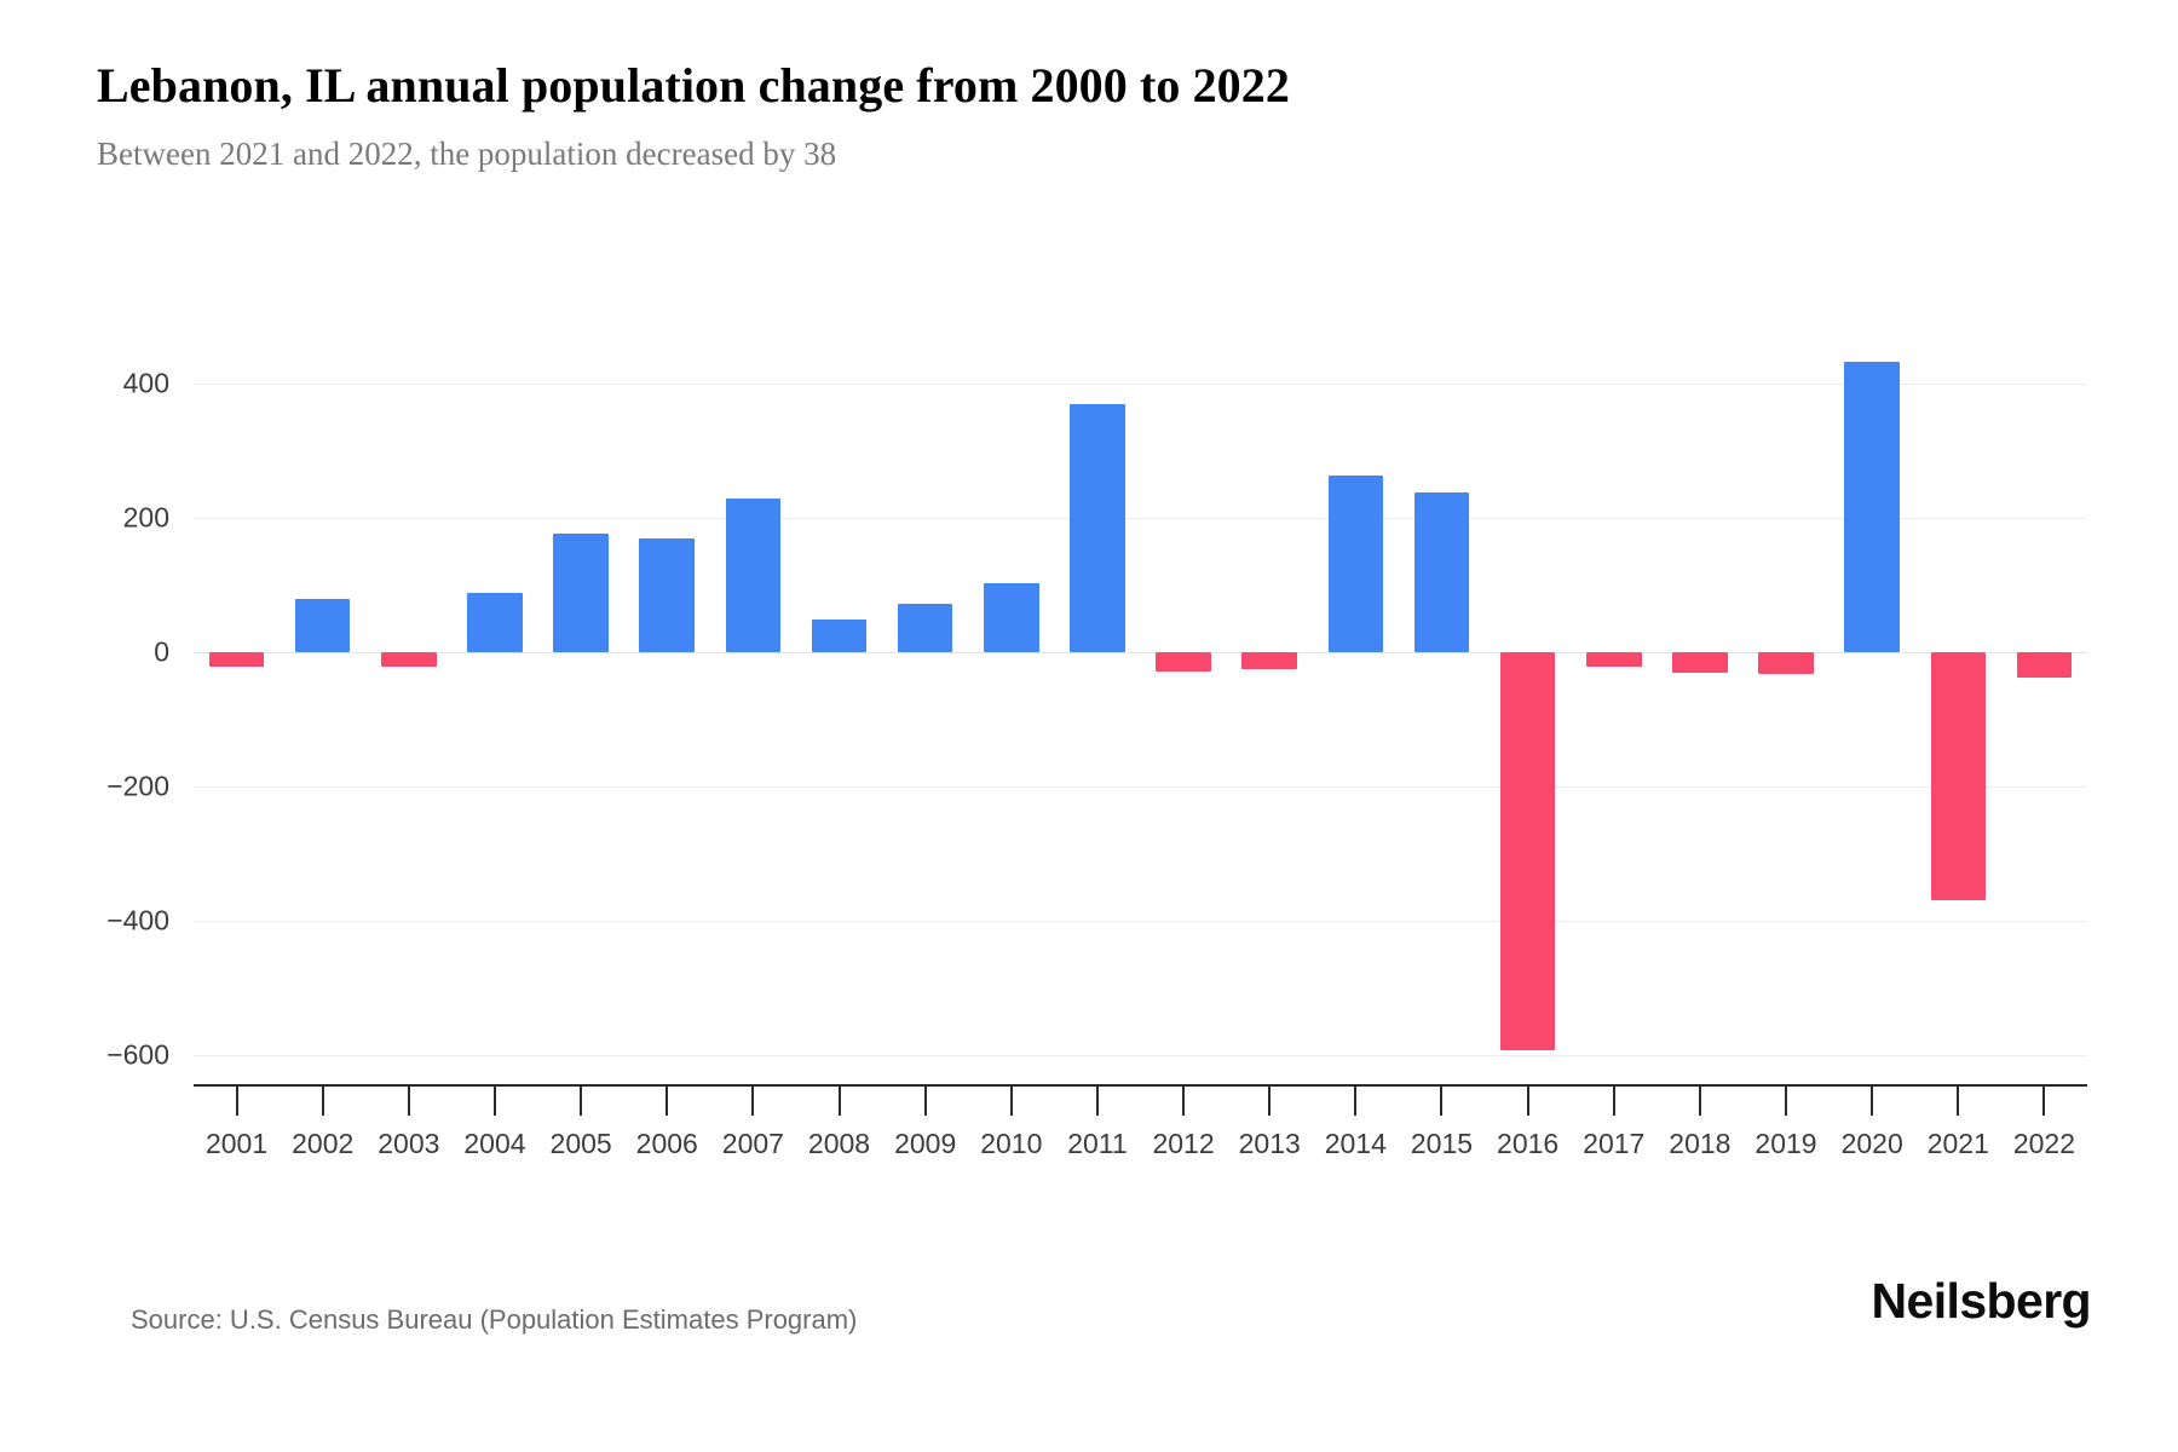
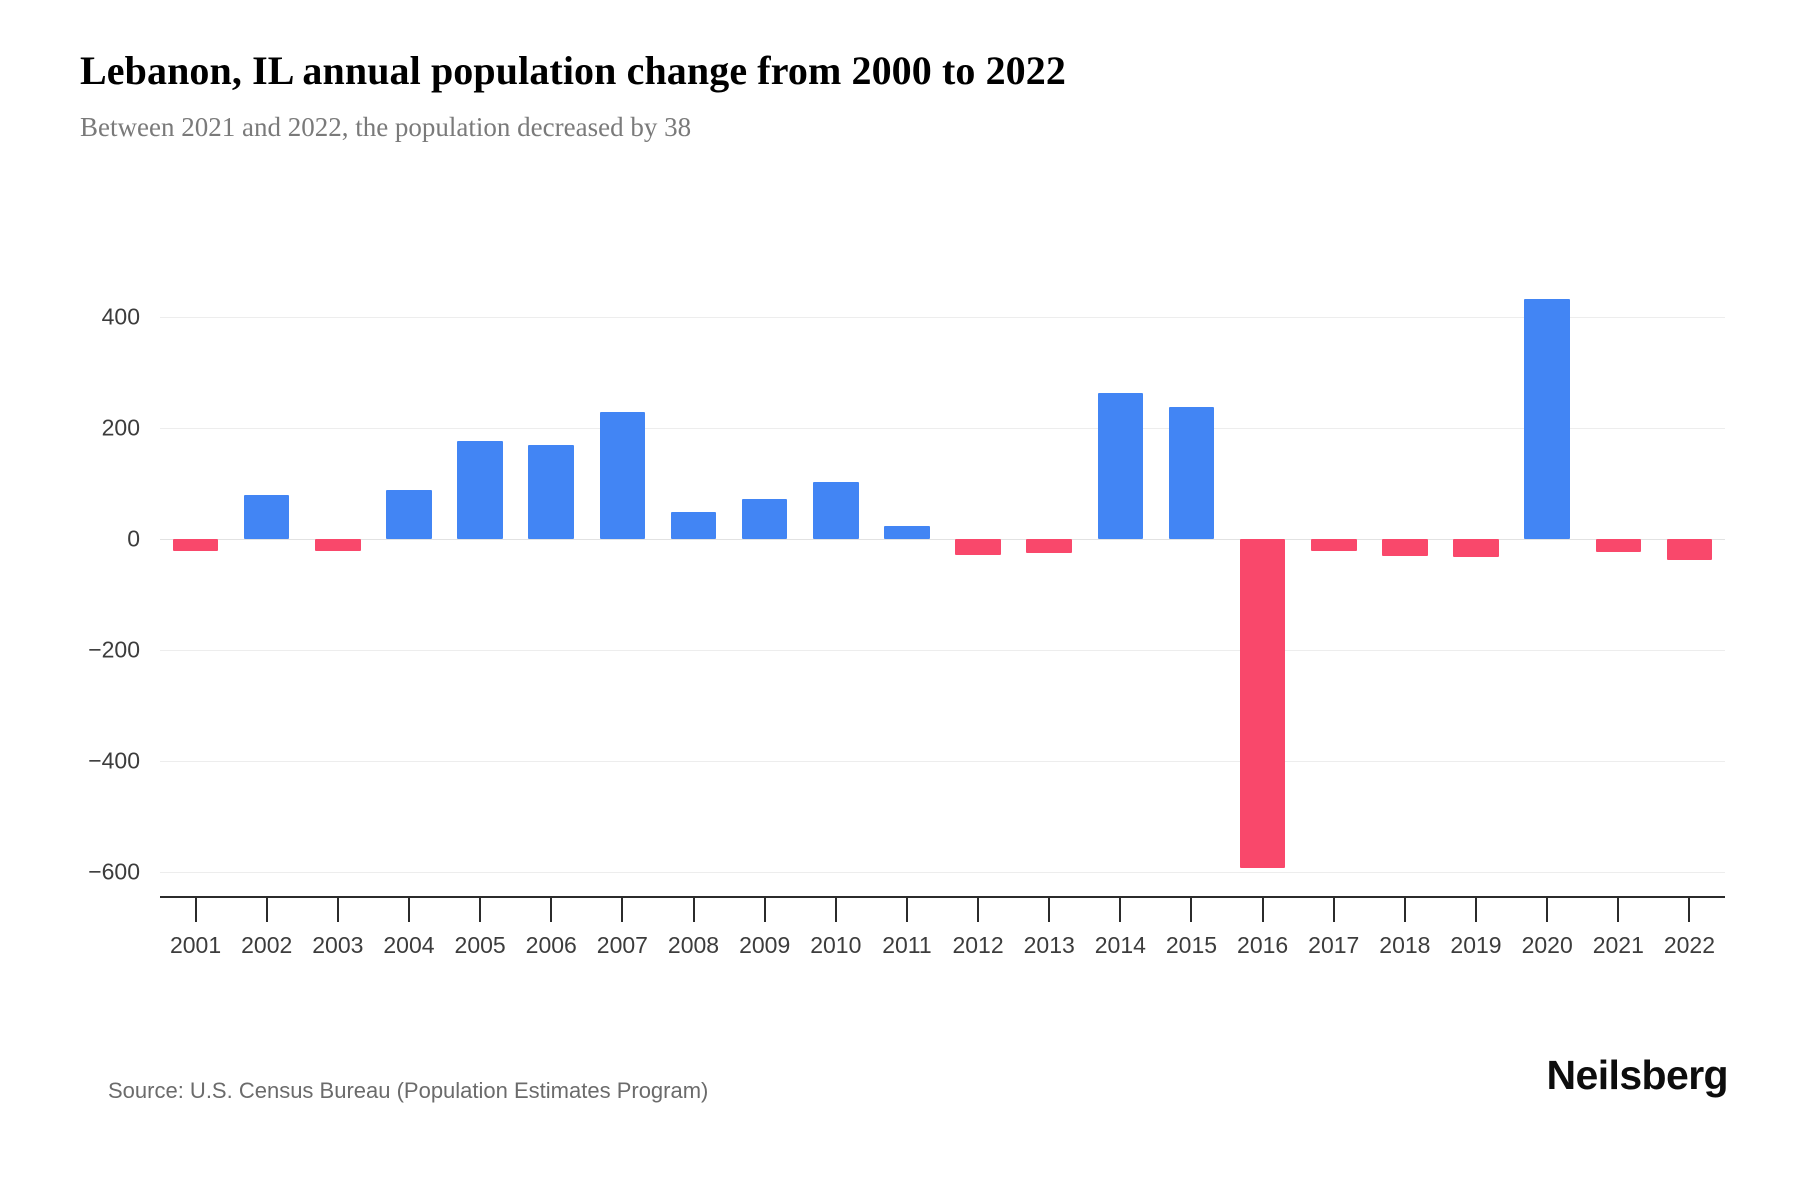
2011: 370 -> 20
2021: -370 -> -20
